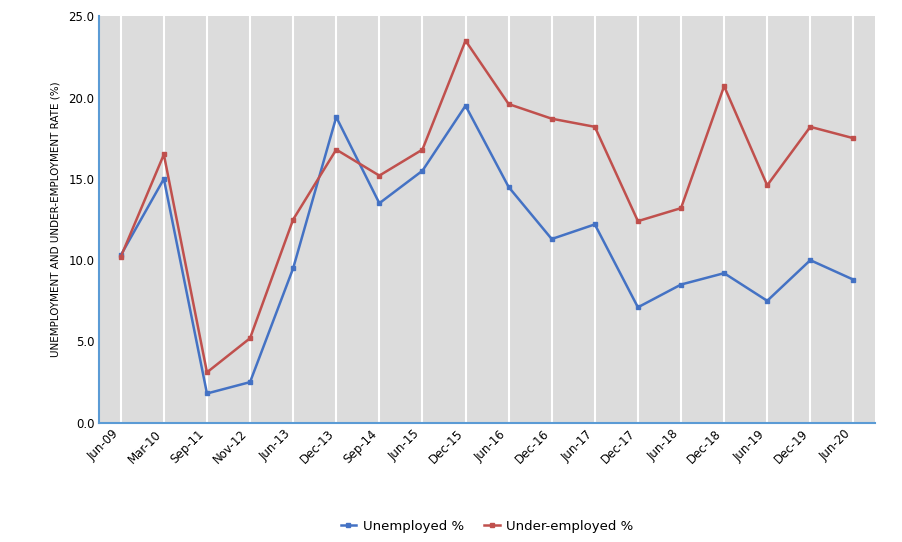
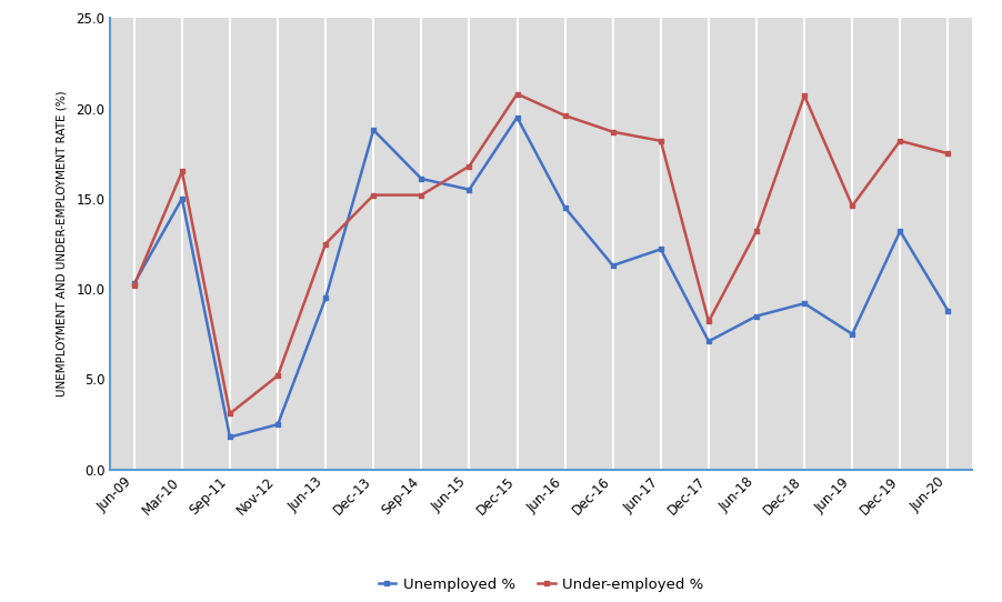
Under-employed %/Dec-13: 16.8 -> 15.2
Unemployed %/Sep-14: 13.5 -> 16.1
Under-employed %/Dec-15: 23.5 -> 20.8
Under-employed %/Dec-17: 12.4 -> 8.2
Unemployed %/Dec-19: 10.0 -> 13.2
